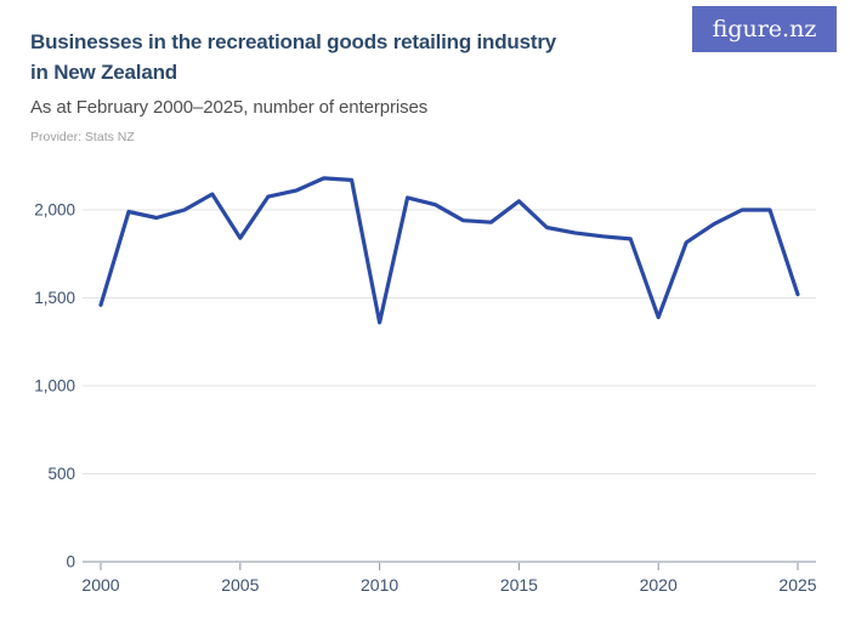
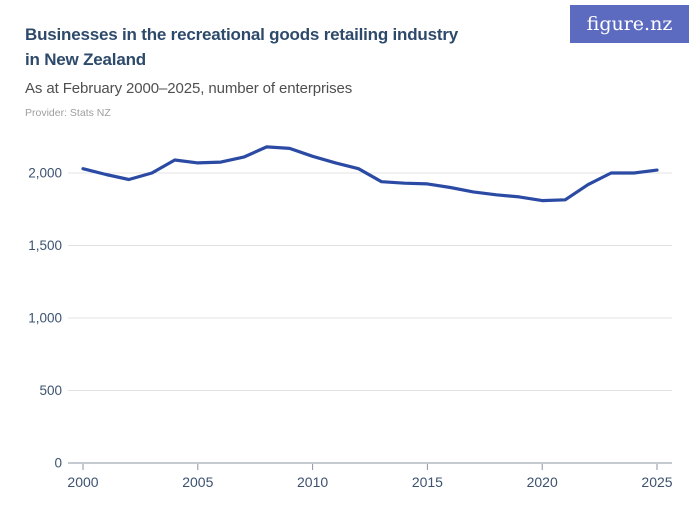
2000: 1460 -> 2030
2005: 1840 -> 2070
2010: 1360 -> 2120
2015: 2050 -> 1920
2020: 1390 -> 1810
2025: 1520 -> 2020
